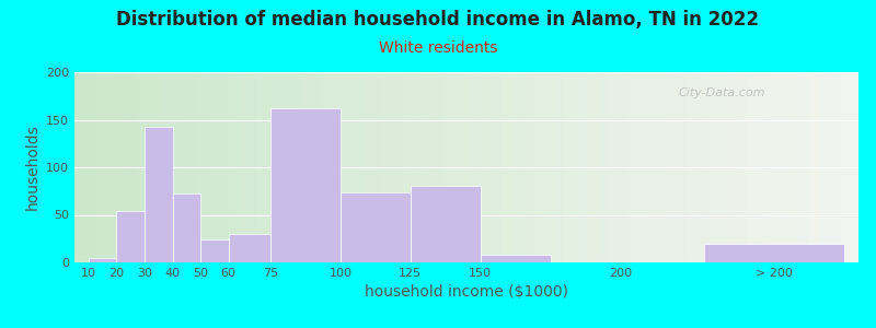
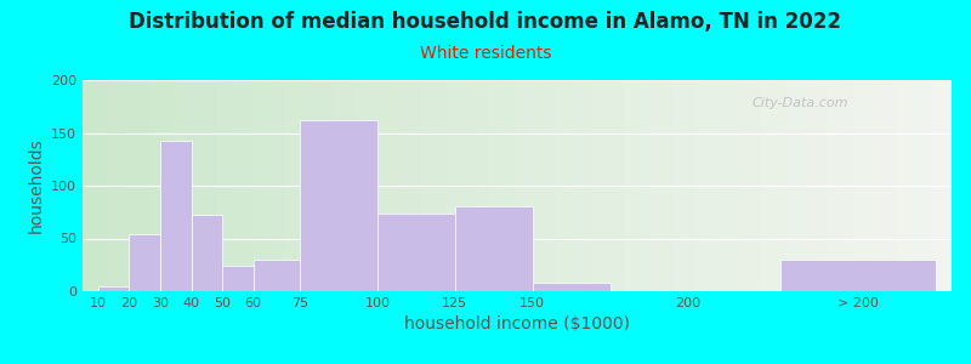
> 200: 19 -> 30
